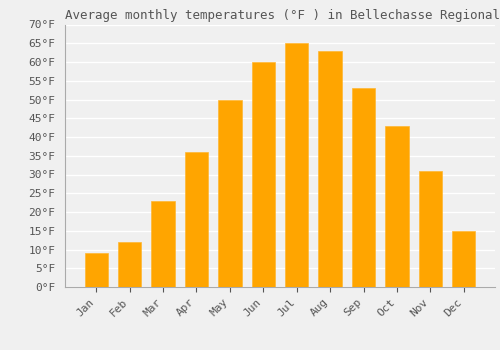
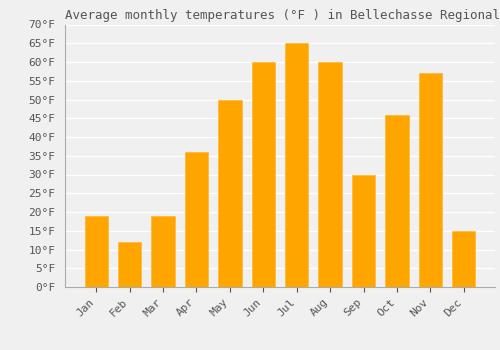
Jan: 9°F -> 19°F
Mar: 23°F -> 19°F
Aug: 63°F -> 60°F
Sep: 53°F -> 30°F
Oct: 43°F -> 46°F
Nov: 31°F -> 57°F
